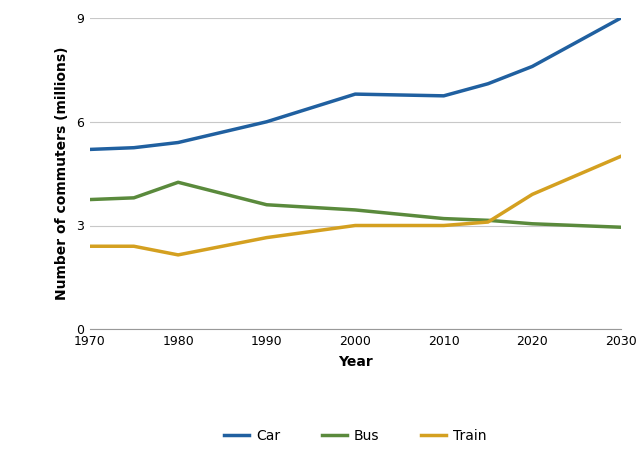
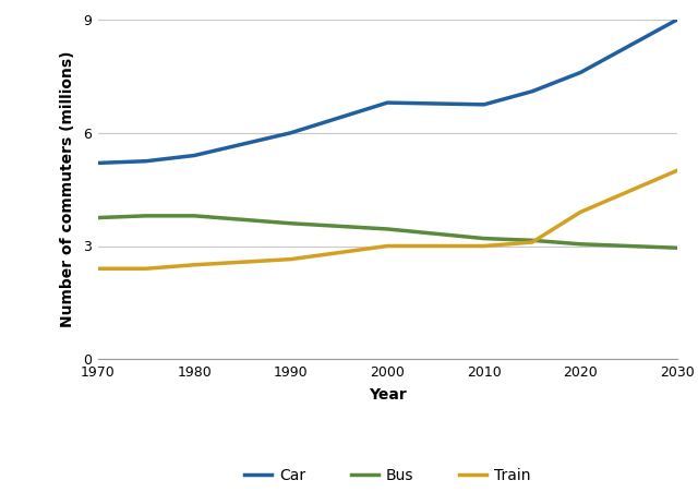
Bus/1980: 4.25 -> 3.80
Train/1980: 2.15 -> 2.50
